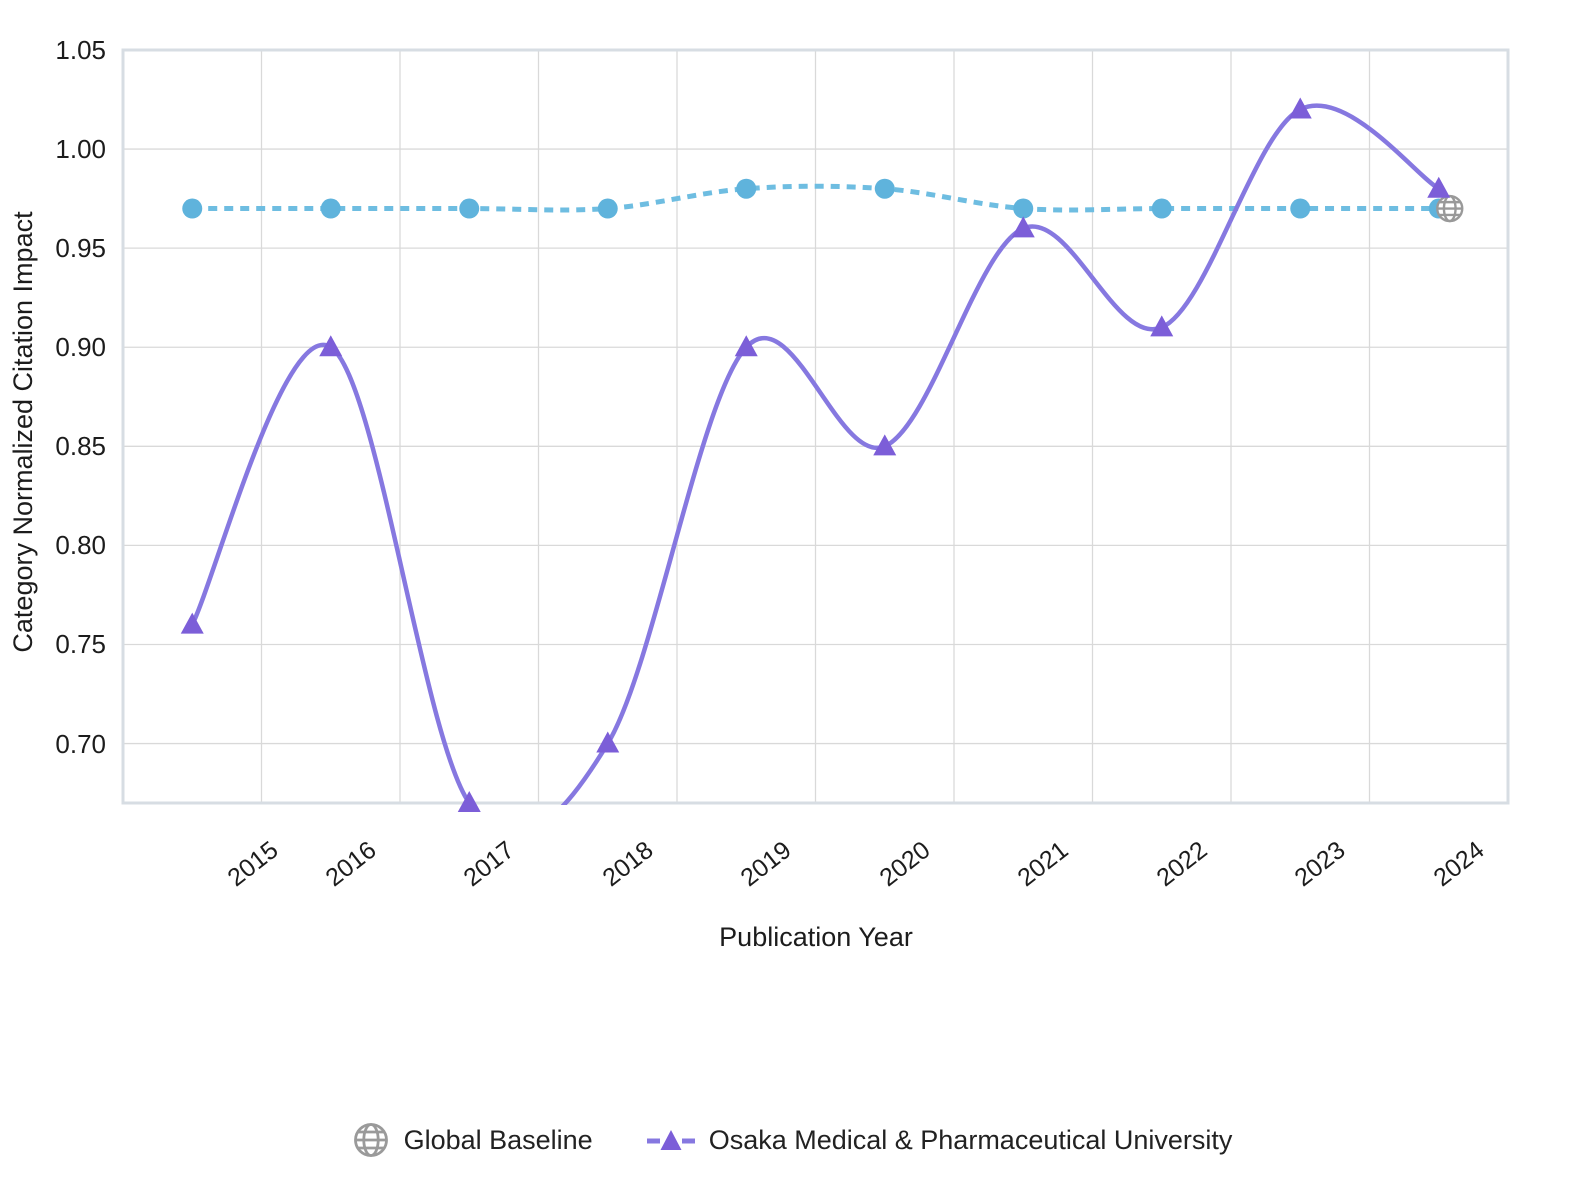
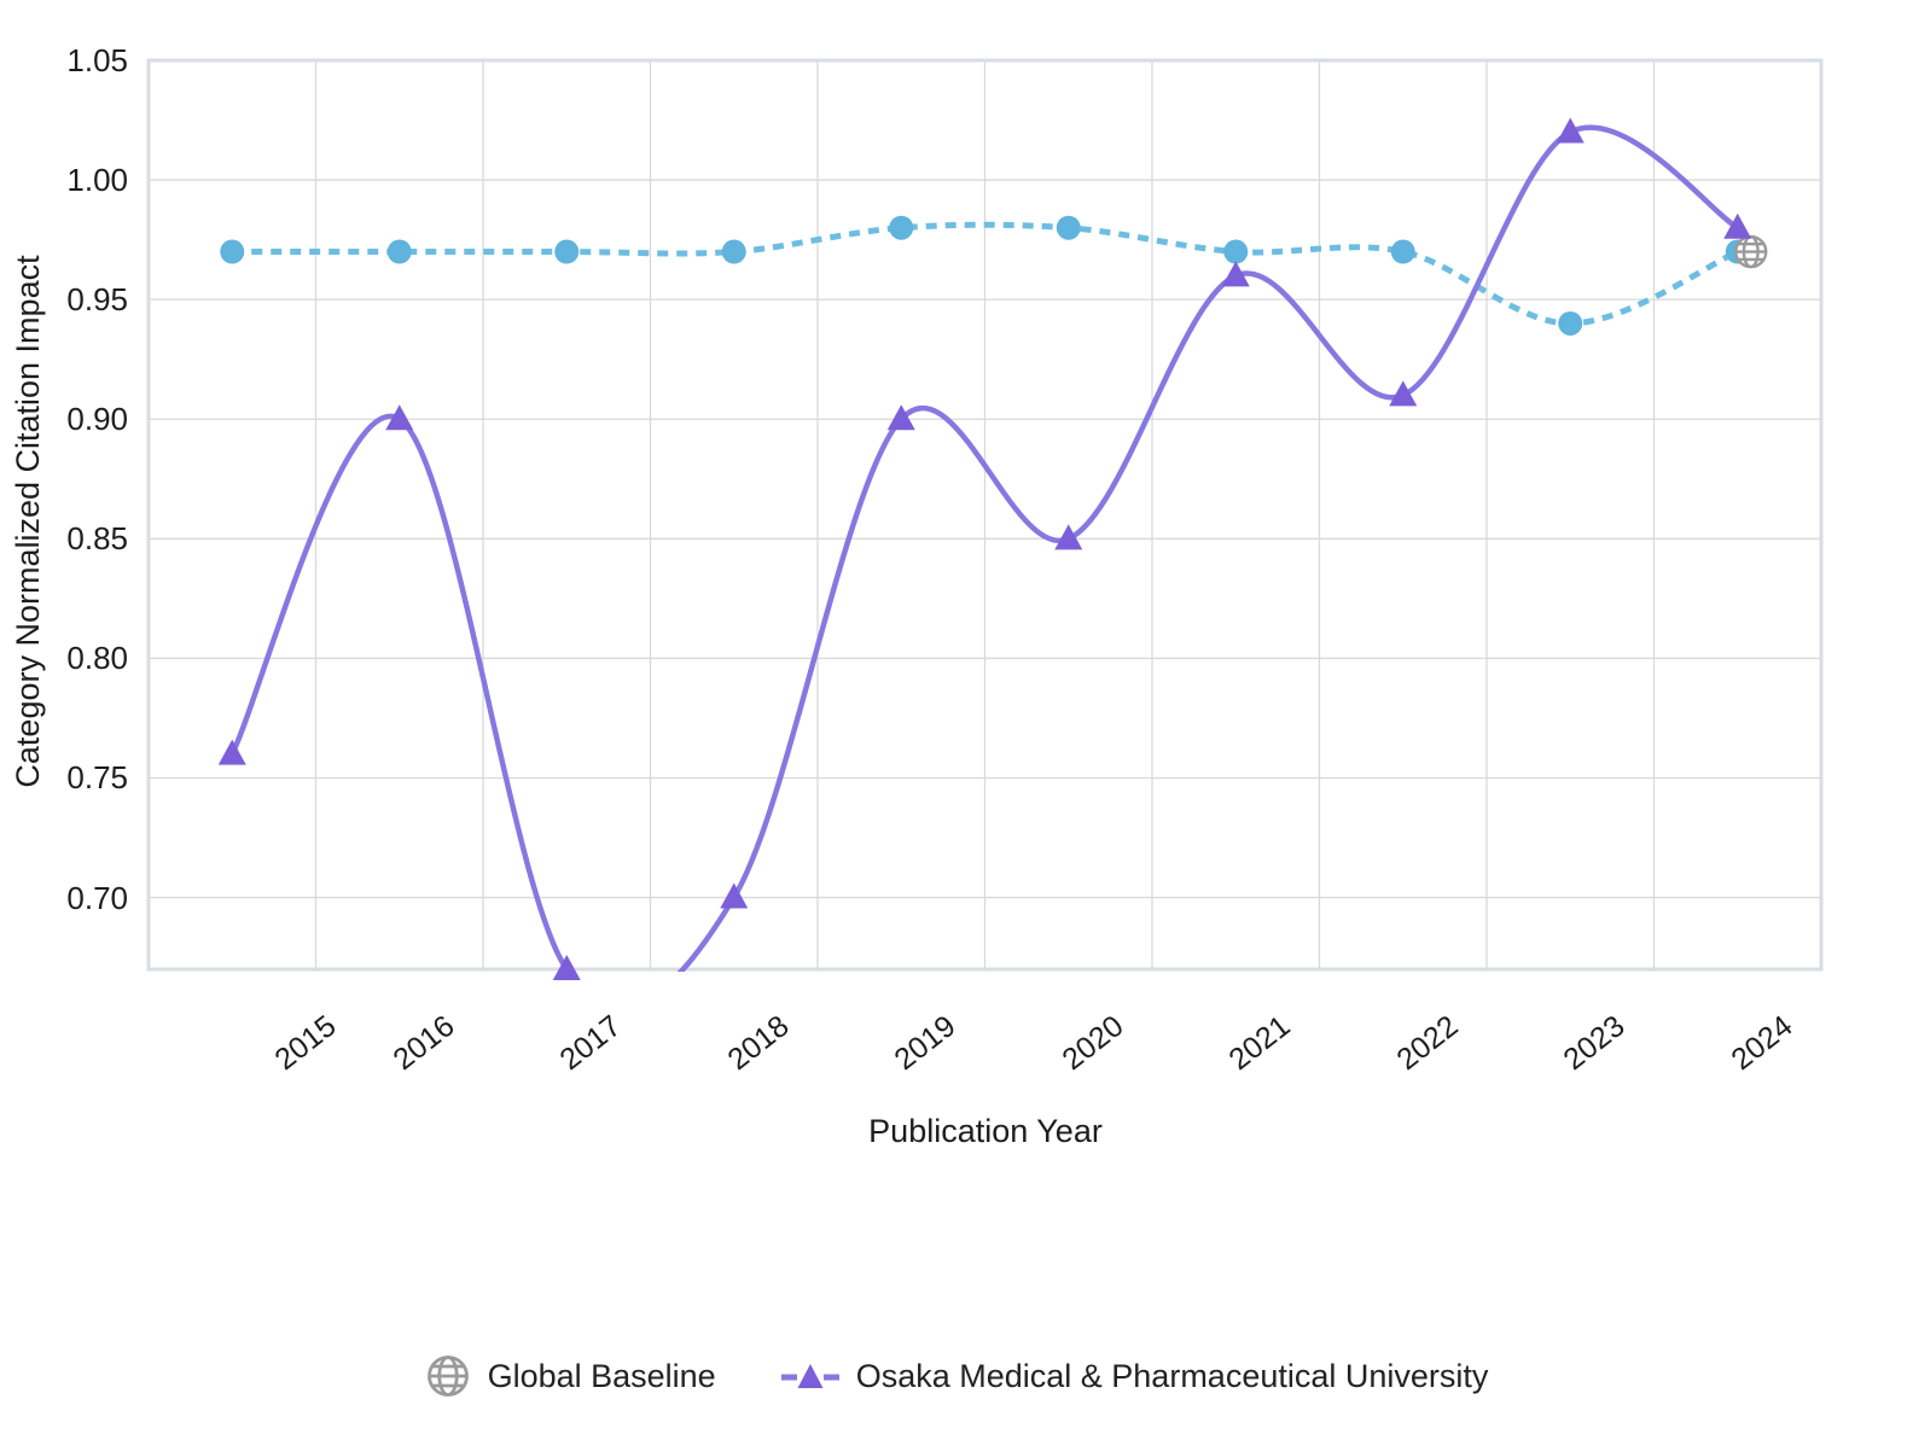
Global Baseline/2023: 0.97 -> 0.94
